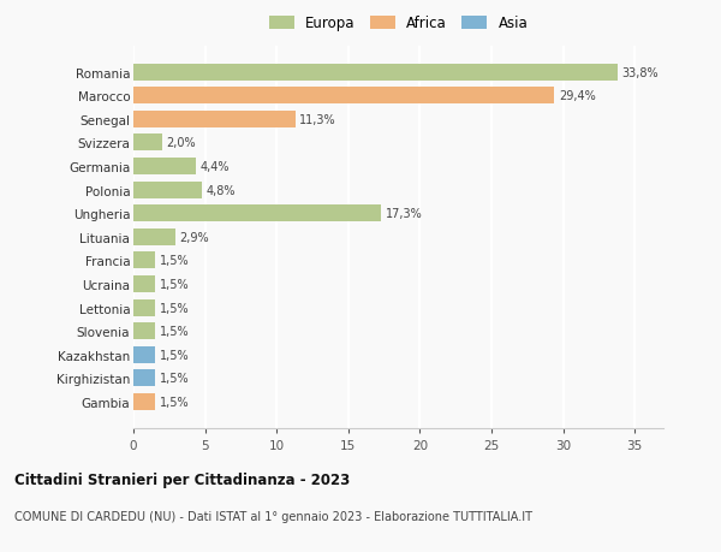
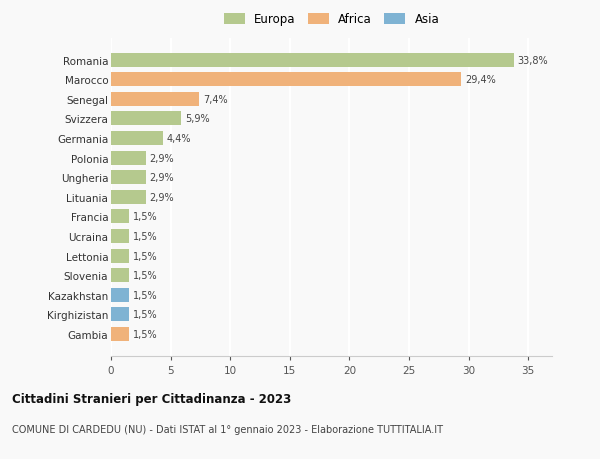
Senegal: 11,3% -> 7,4%
Svizzera: 2,0% -> 5,9%
Polonia: 4,8% -> 2,9%
Ungheria: 17,3% -> 2,9%
